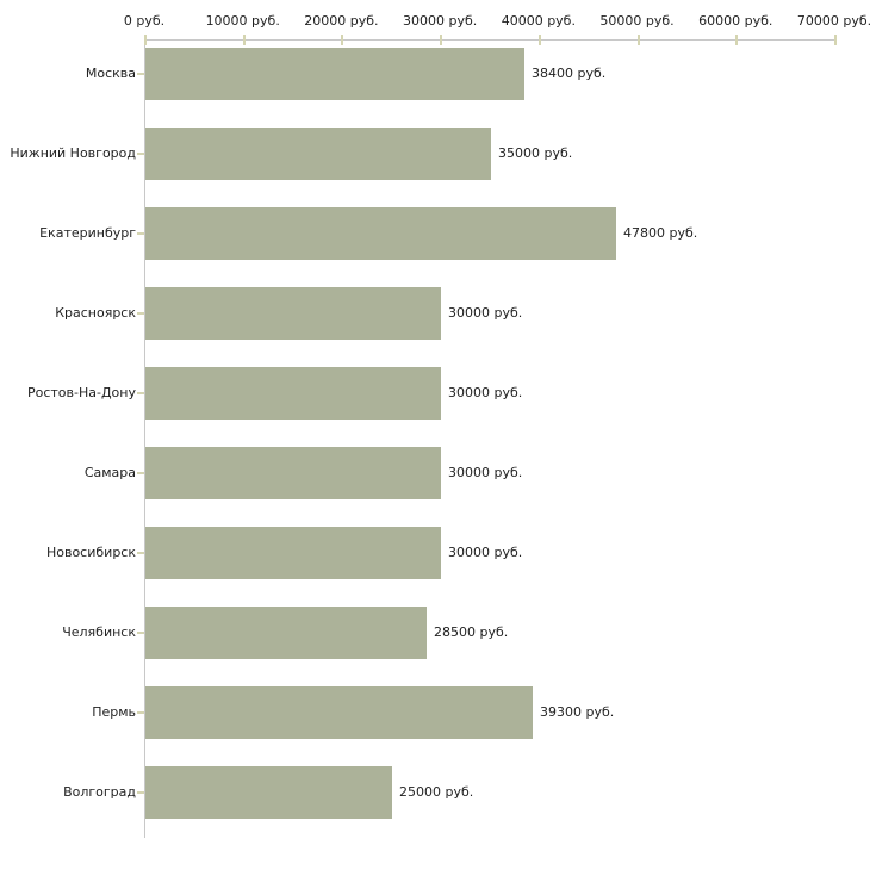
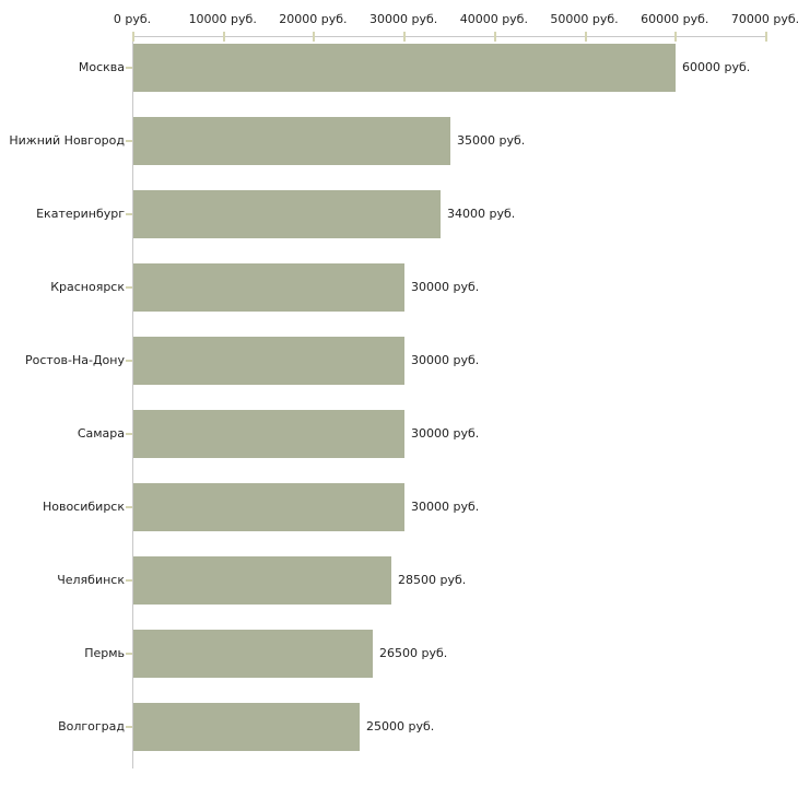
Москва: 38400 -> 60000
Екатеринбург: 47800 -> 34000
Пермь: 39300 -> 26500
